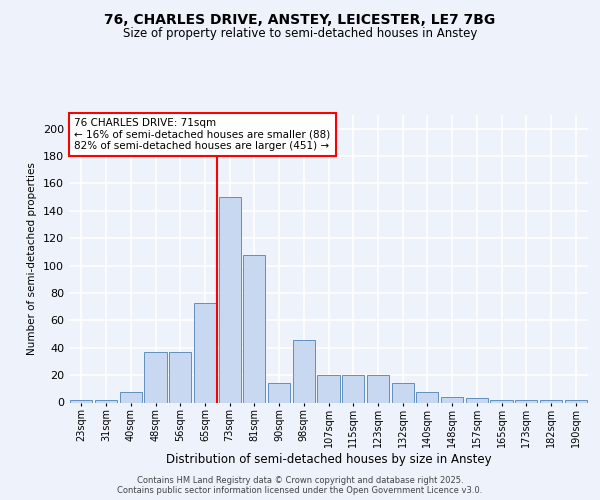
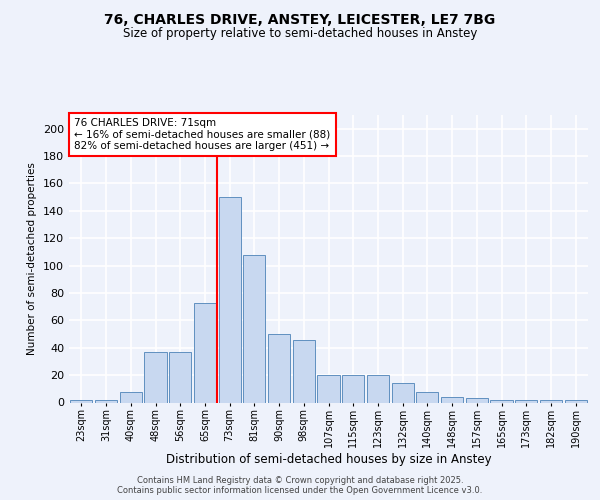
90sqm: 14 -> 50
